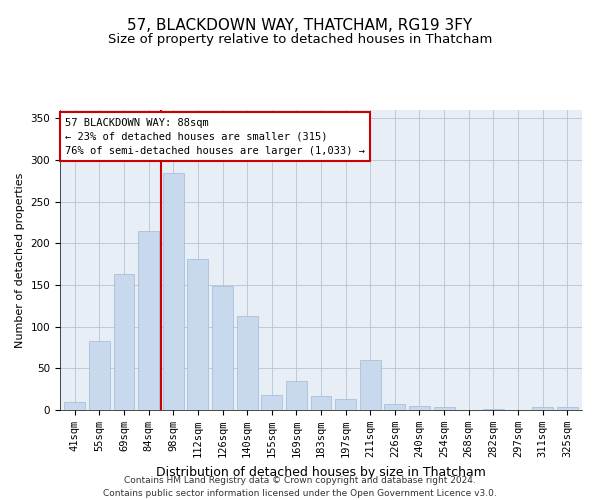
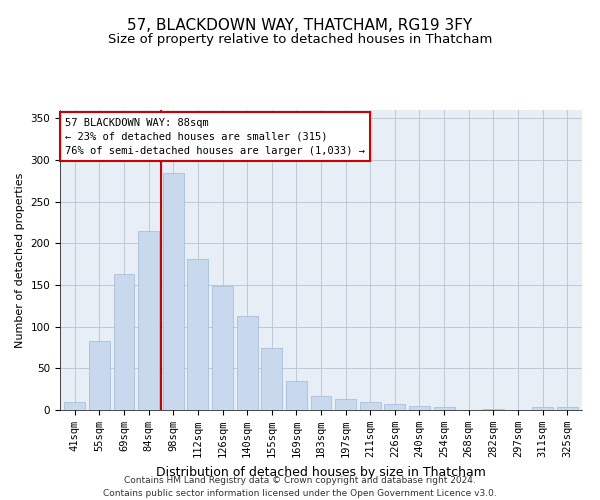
155sqm: 18 -> 75
211sqm: 60 -> 10
